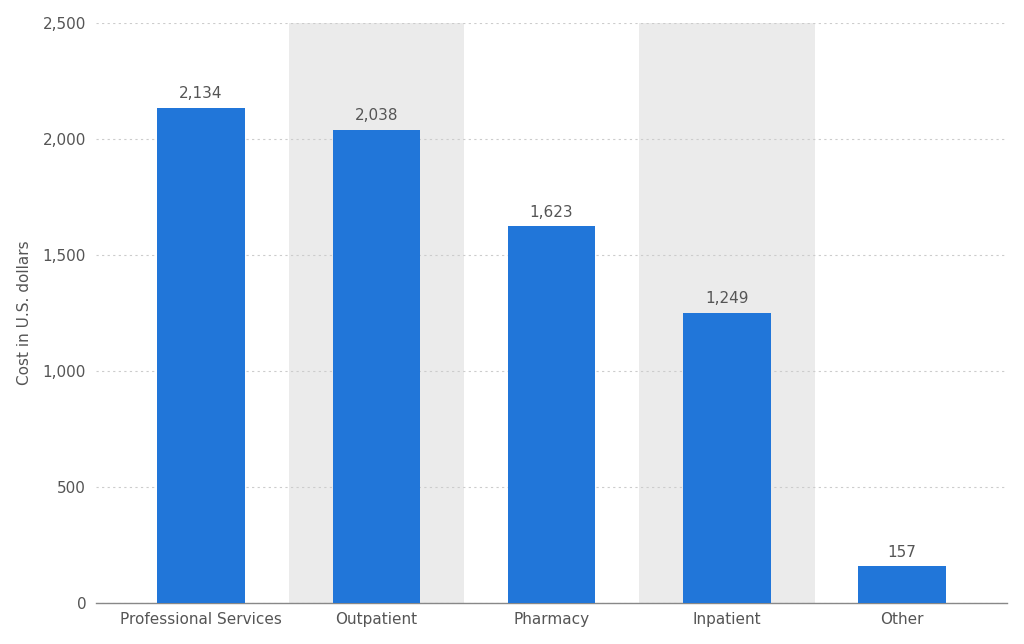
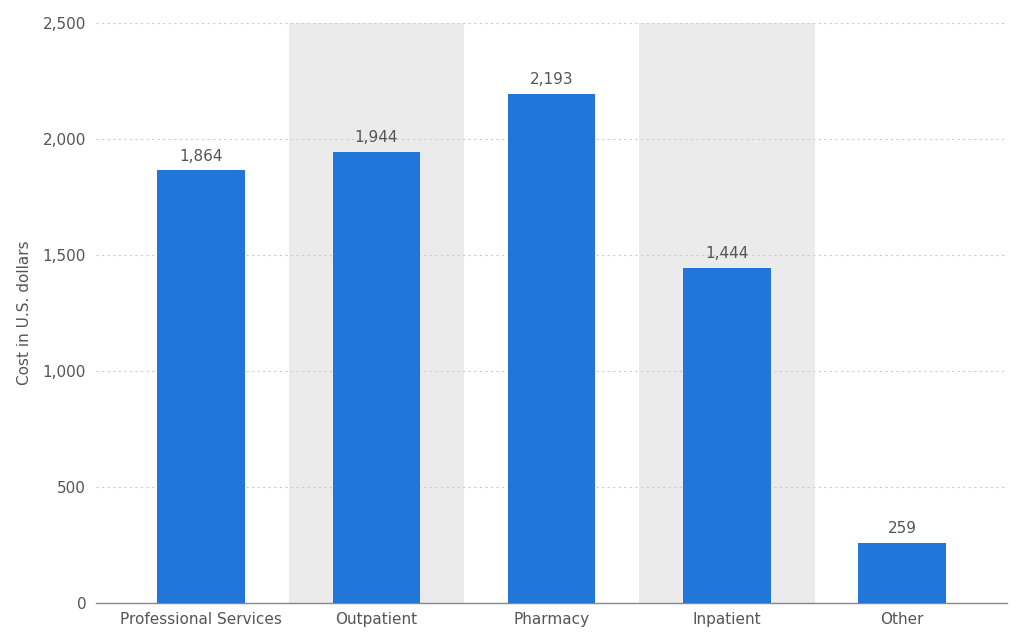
Professional Services: 2,134 -> 1,864
Outpatient: 2,038 -> 1,944
Pharmacy: 1,623 -> 2,193
Inpatient: 1,249 -> 1,444
Other: 157 -> 259
